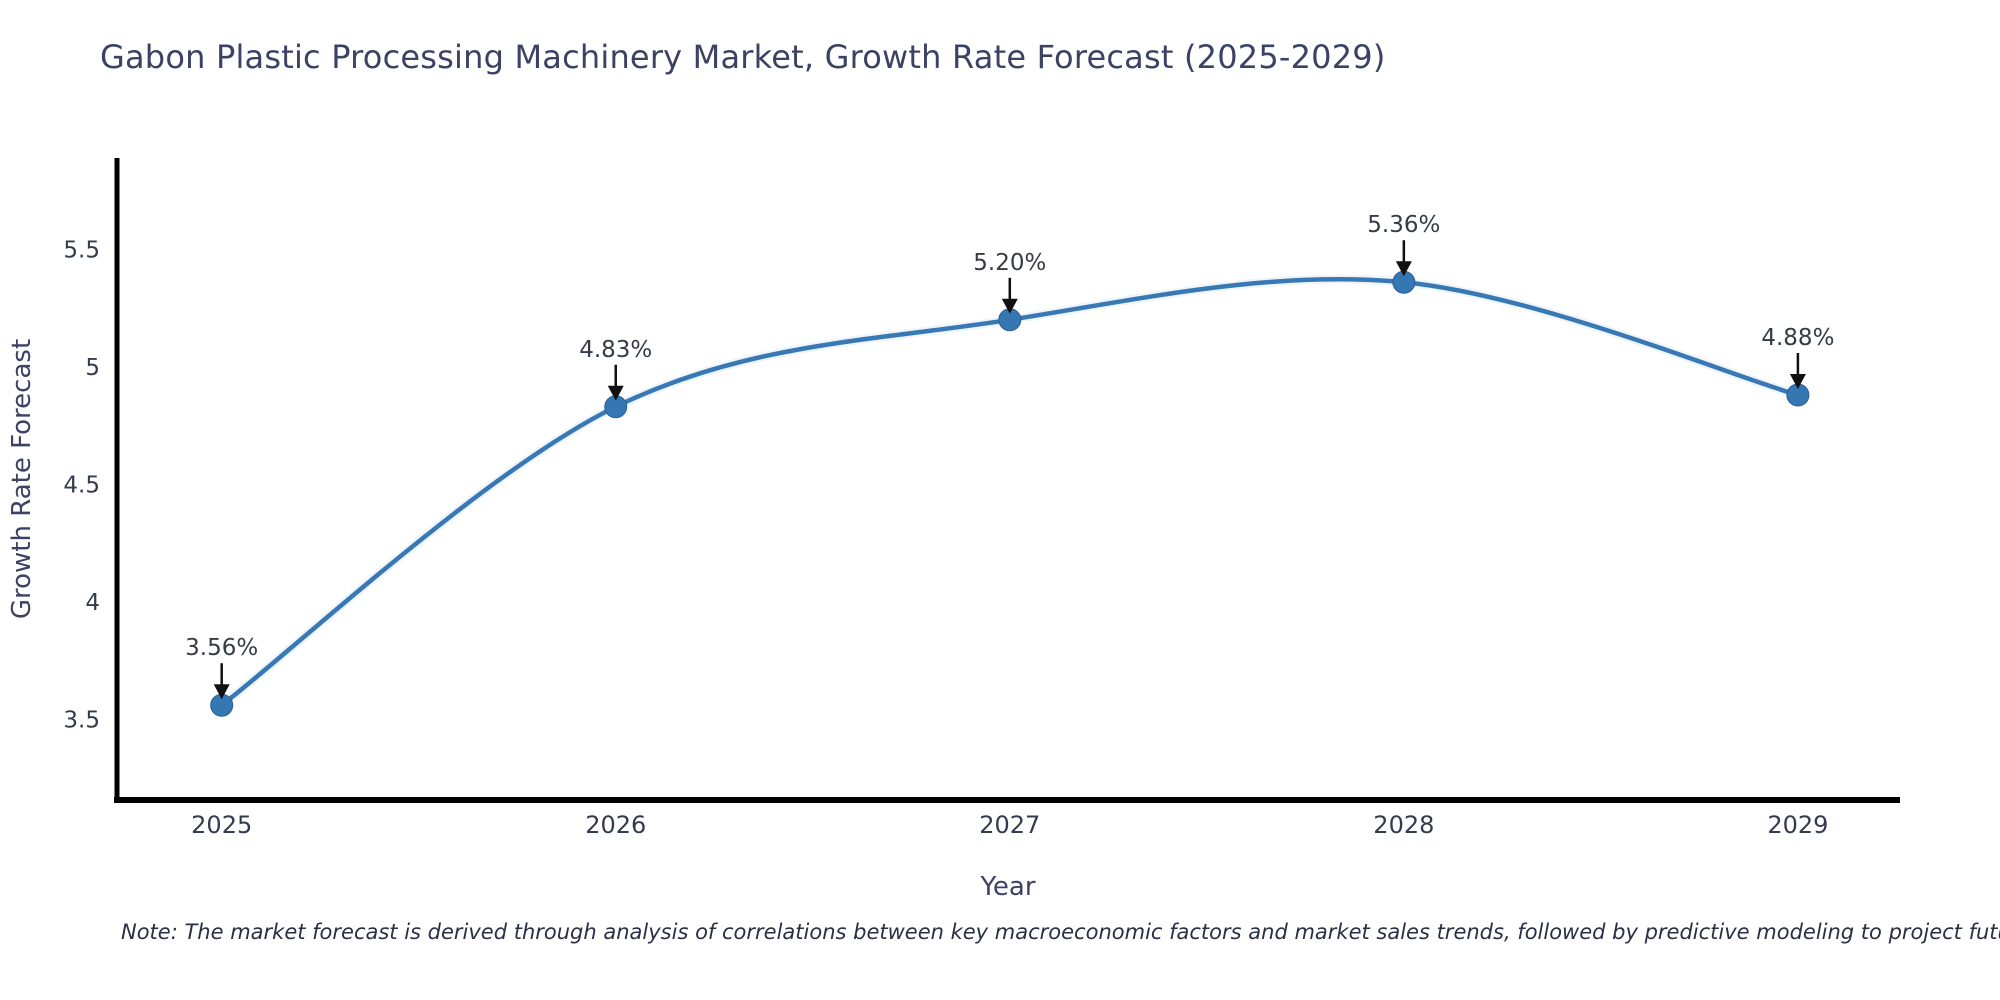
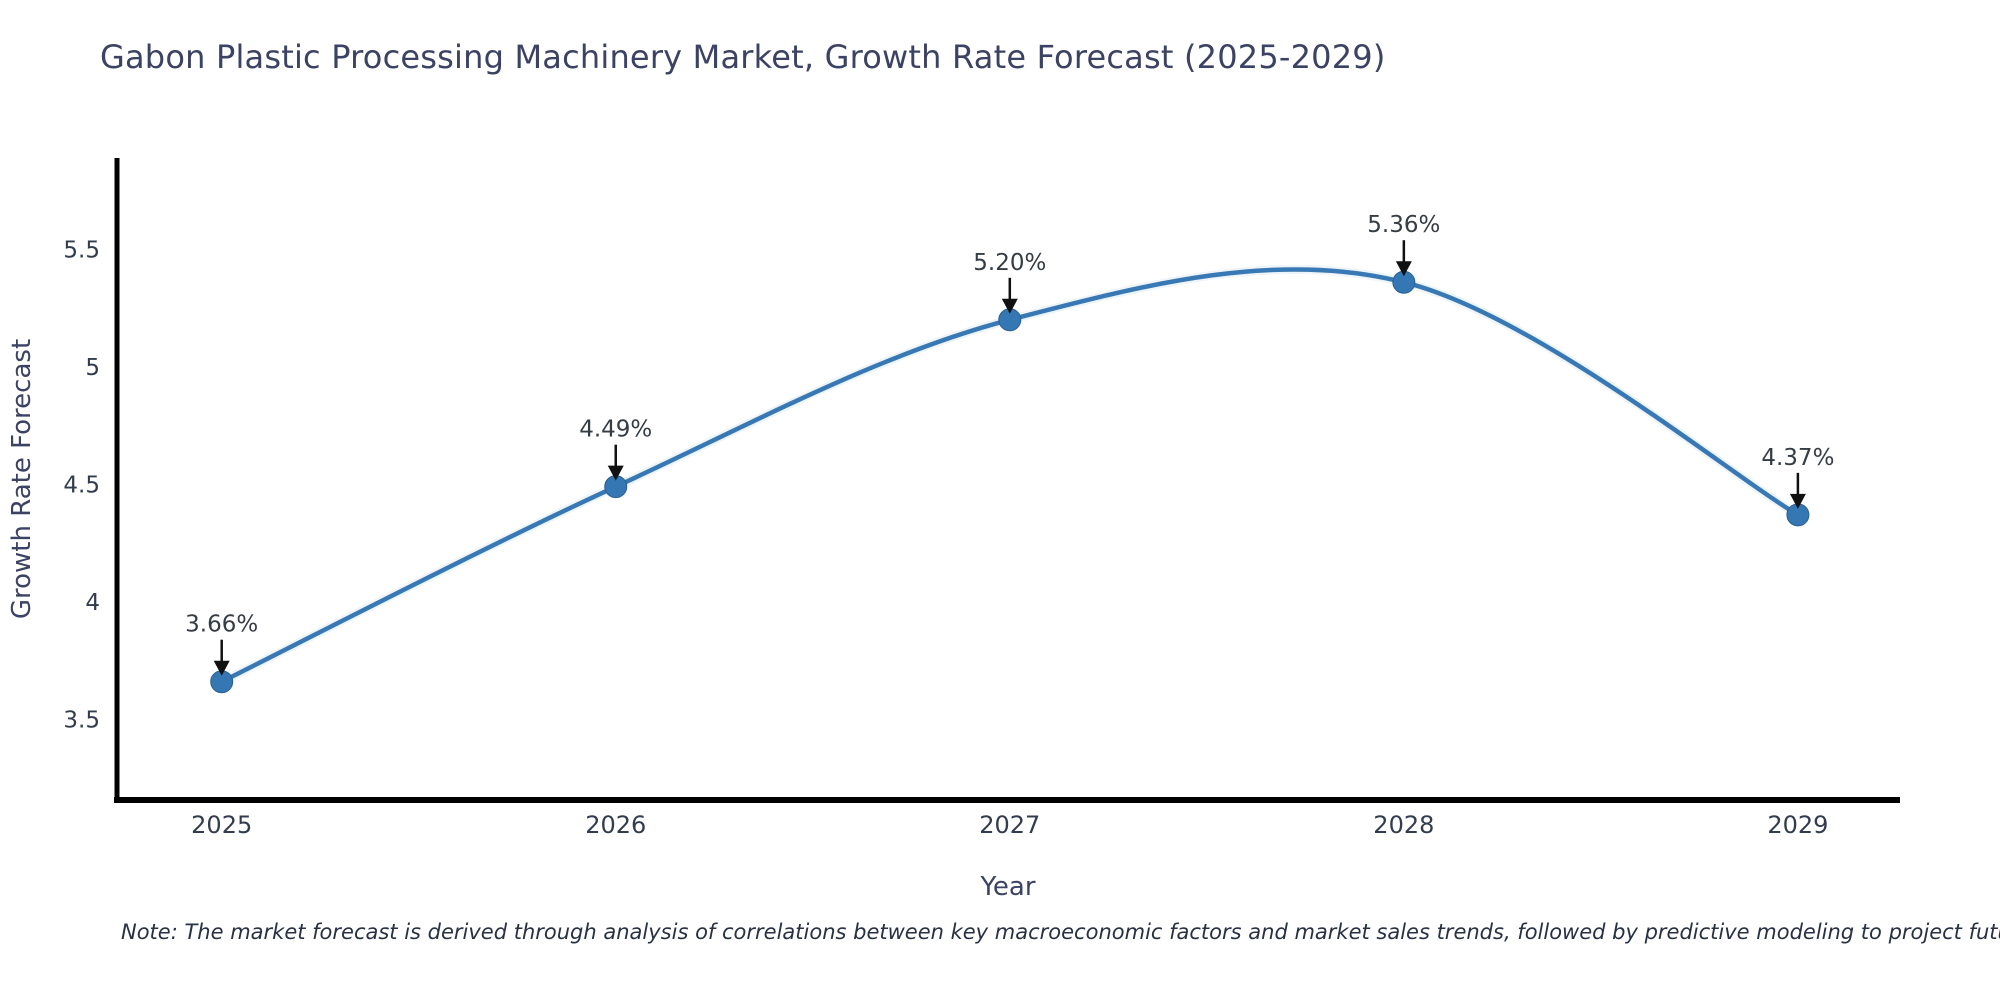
2025: 3.56% -> 3.66%
2026: 4.83% -> 4.49%
2029: 4.88% -> 4.37%
